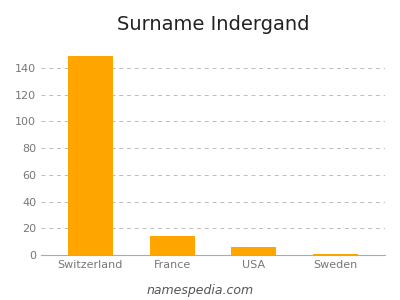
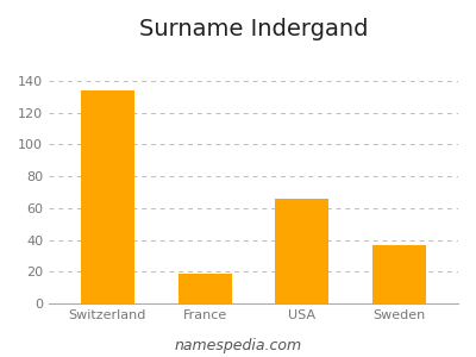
Switzerland: 149 -> 134
France: 14 -> 19
USA: 6 -> 66
Sweden: 1 -> 37
